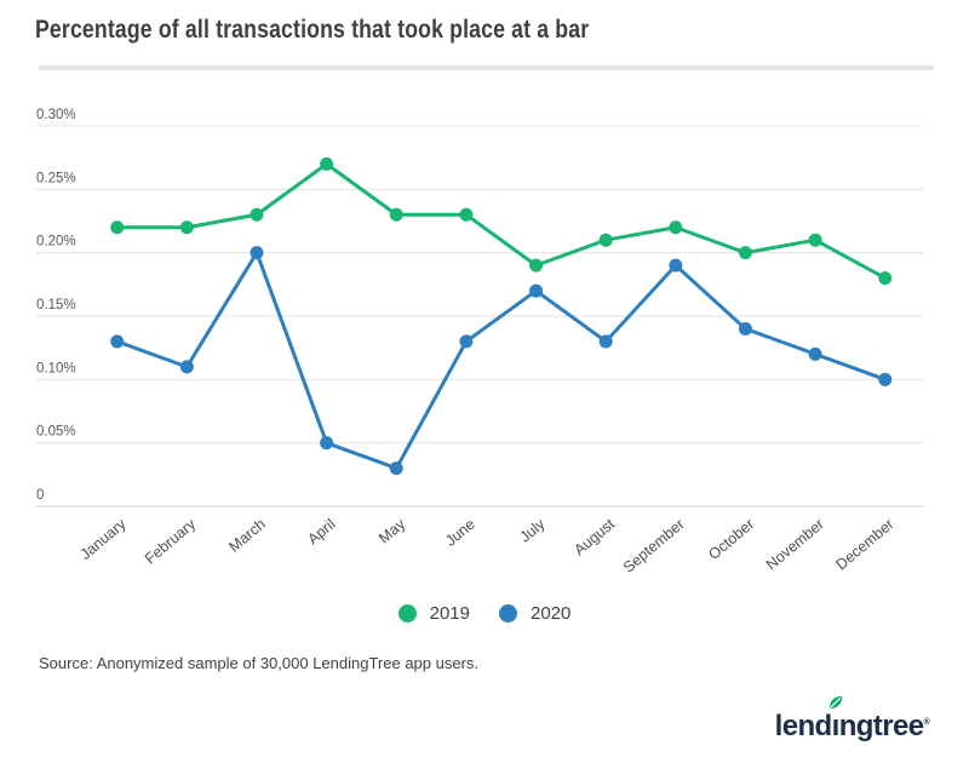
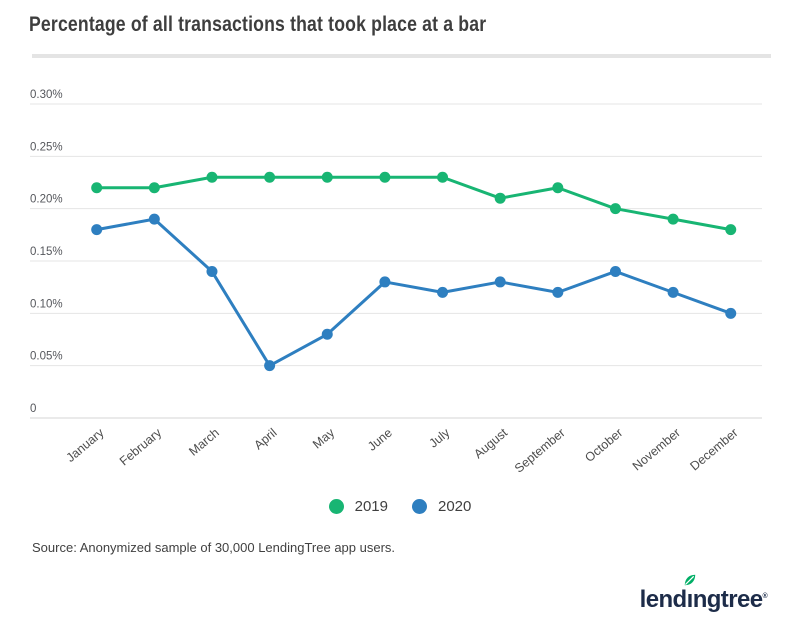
2020/January: 0.13% -> 0.18%
2020/February: 0.11% -> 0.19%
2020/March: 0.20% -> 0.14%
2019/April: 0.27% -> 0.23%
2020/May: 0.03% -> 0.08%
2019/July: 0.19% -> 0.23%
2020/July: 0.17% -> 0.12%
2020/September: 0.19% -> 0.12%
2019/November: 0.21% -> 0.19%
